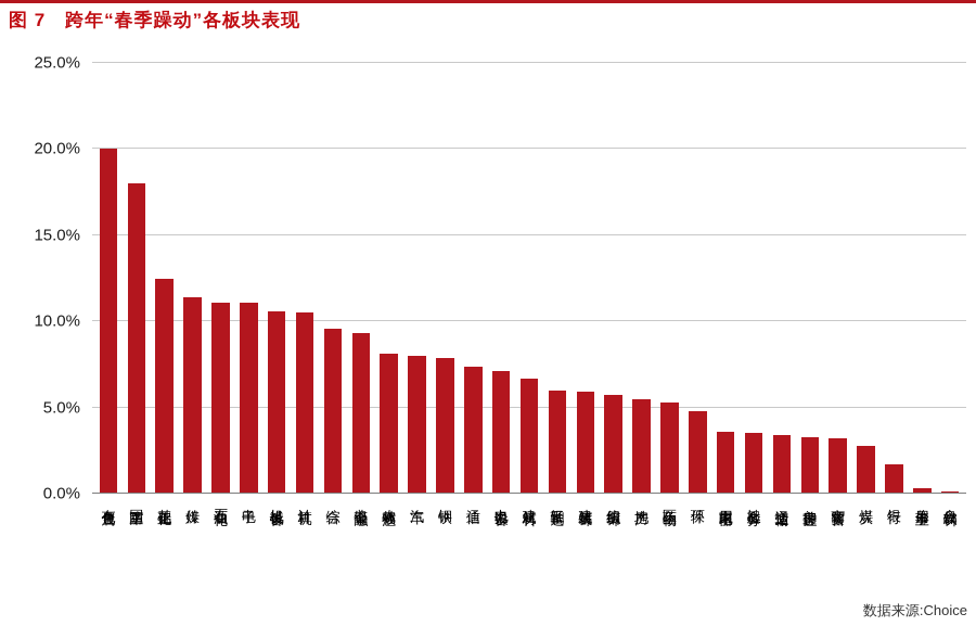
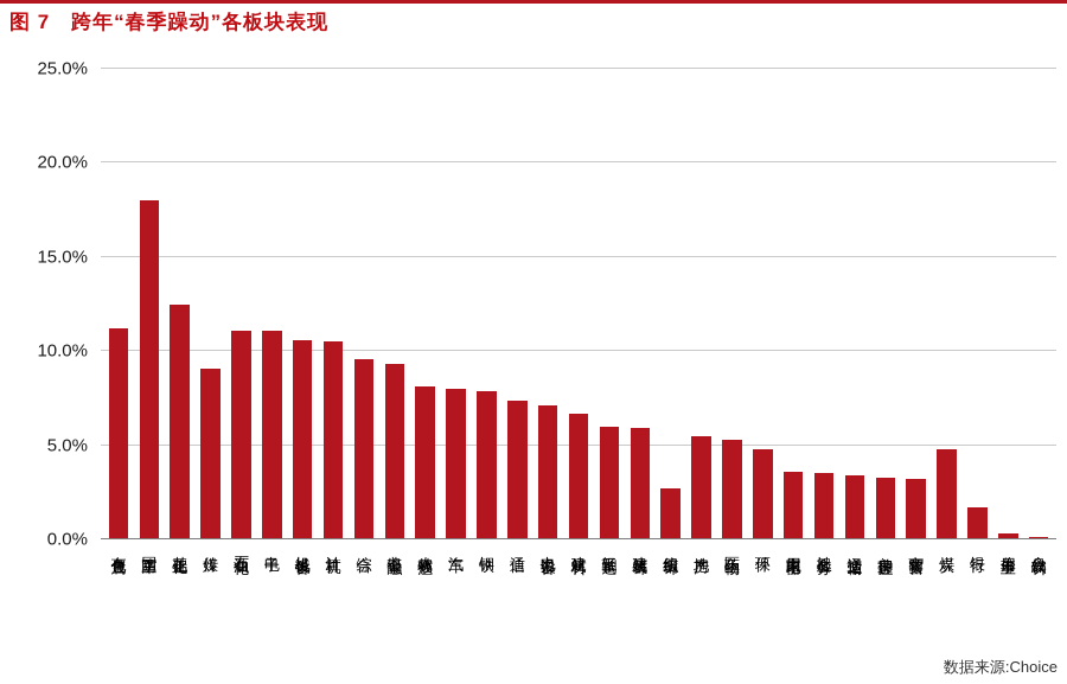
有色金属: 20.0% -> 11.2%
传媒: 11.4% -> 9.1%
纺织服饰: 5.7% -> 2.7%
煤炭: 2.8% -> 4.8%
